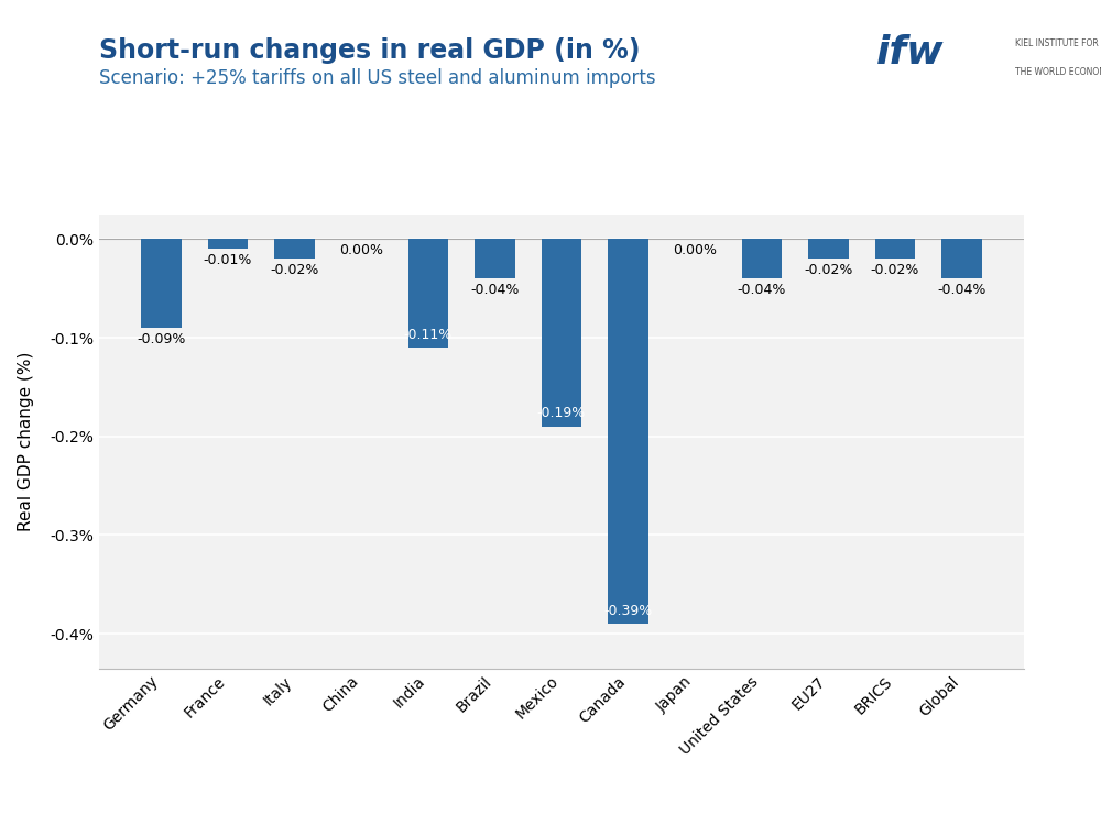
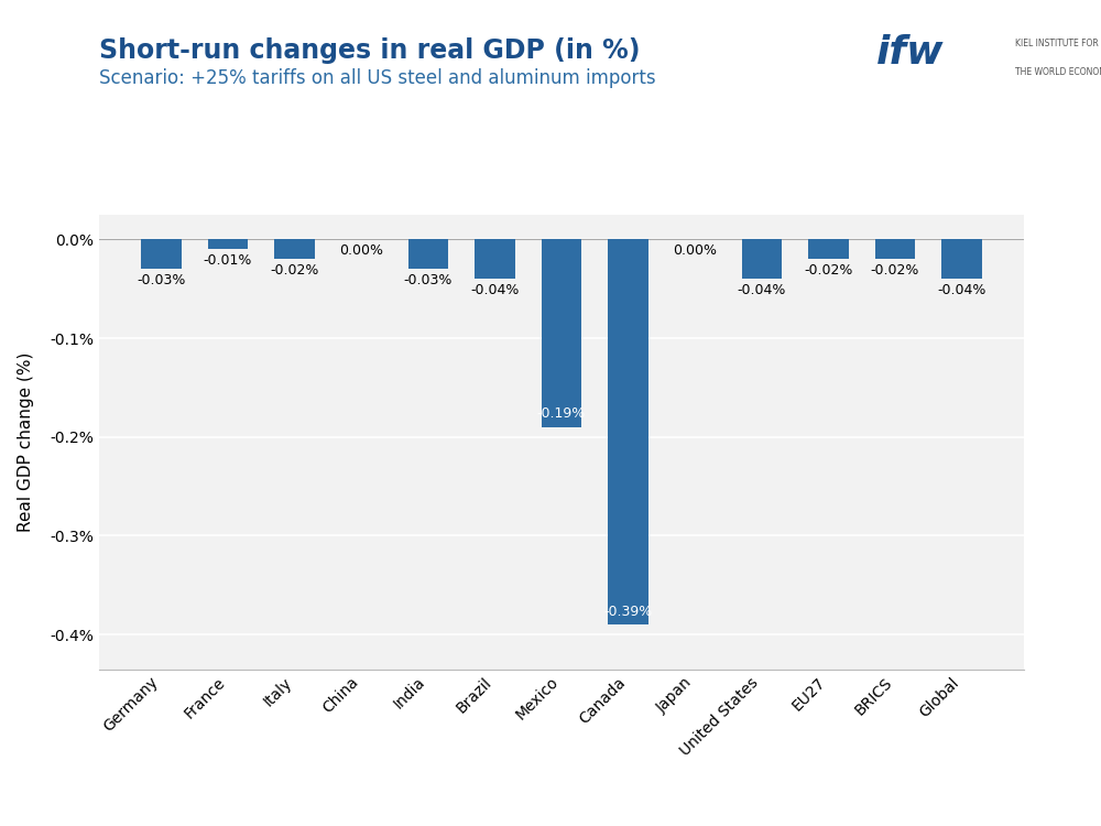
Germany: -0.09% -> -0.03%
India: -0.11% -> -0.03%
